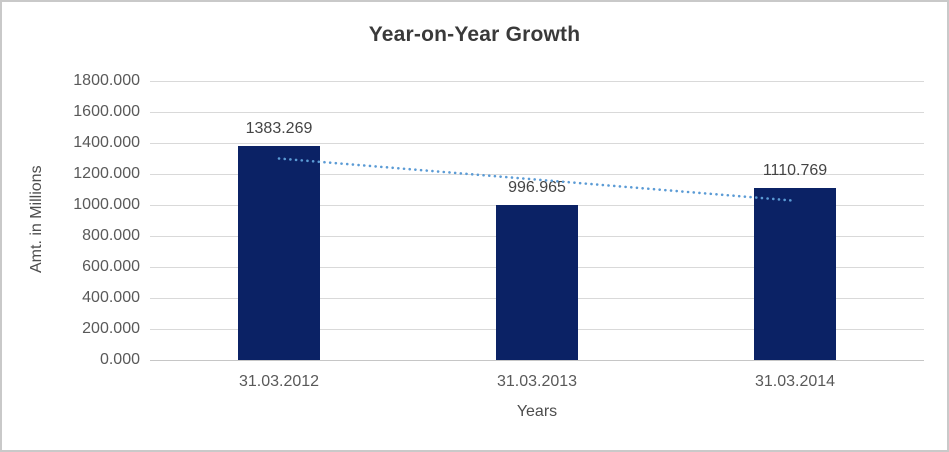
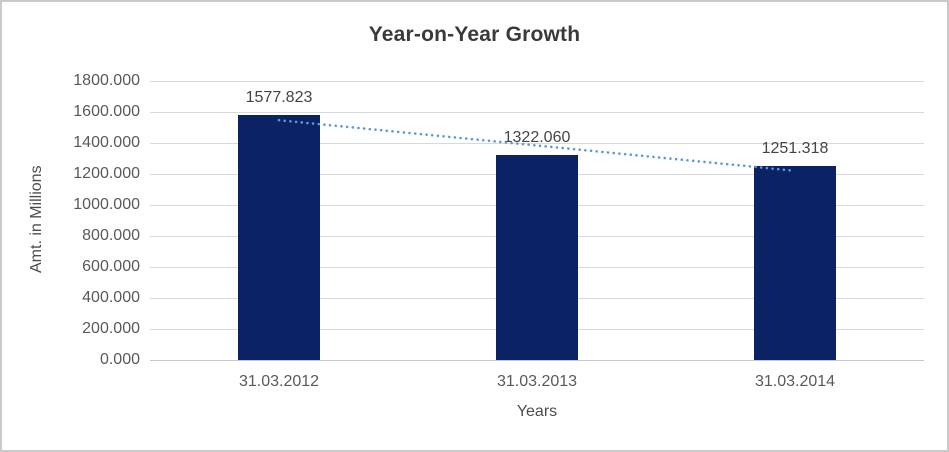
31.03.2012: 1383.269 -> 1577.823
31.03.2013: 996.965 -> 1322.060
31.03.2014: 1110.769 -> 1251.318
